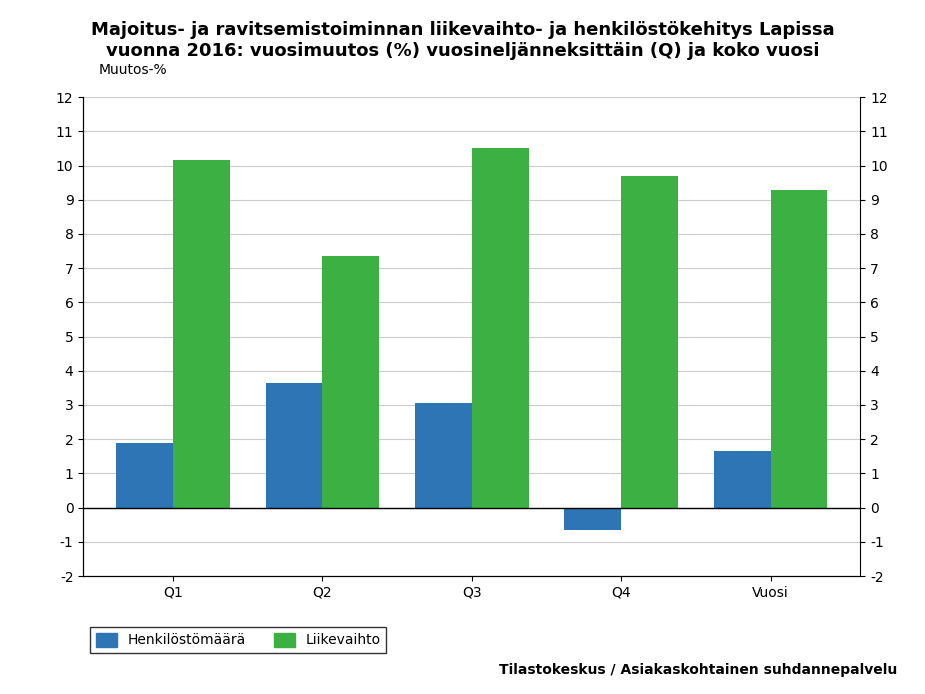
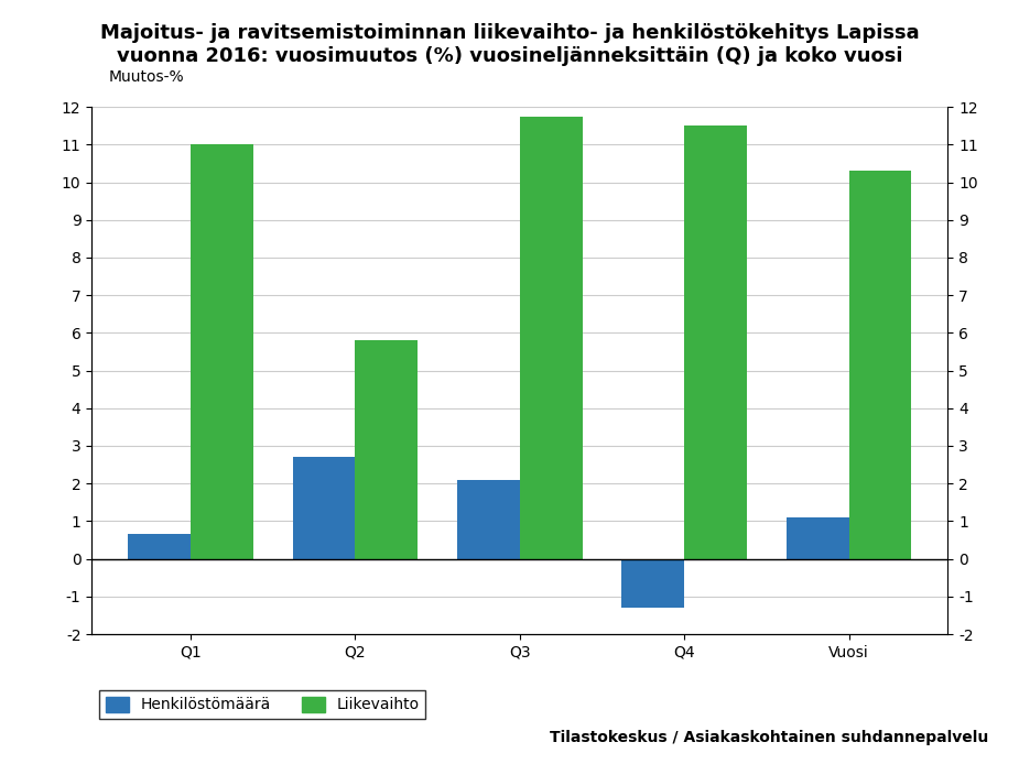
Henkilöstömäärä/Q1: 1.90 -> 0.65
Liikevaihto/Q1: 10.15 -> 11.00
Henkilöstömäärä/Q2: 3.65 -> 2.70
Liikevaihto/Q2: 7.35 -> 5.80
Henkilöstömäärä/Q3: 3.05 -> 2.10
Liikevaihto/Q3: 10.50 -> 11.75
Henkilöstömäärä/Q4: -0.65 -> -1.30
Liikevaihto/Q4: 9.70 -> 11.50
Henkilöstömäärä/Vuosi: 1.65 -> 1.10
Liikevaihto/Vuosi: 9.30 -> 10.30
